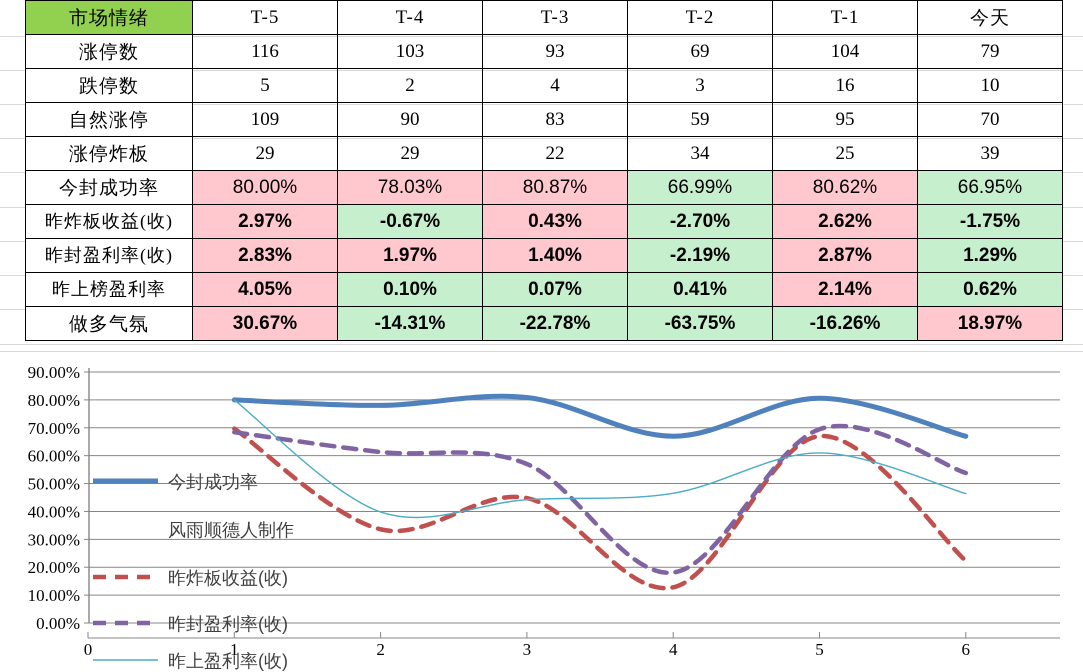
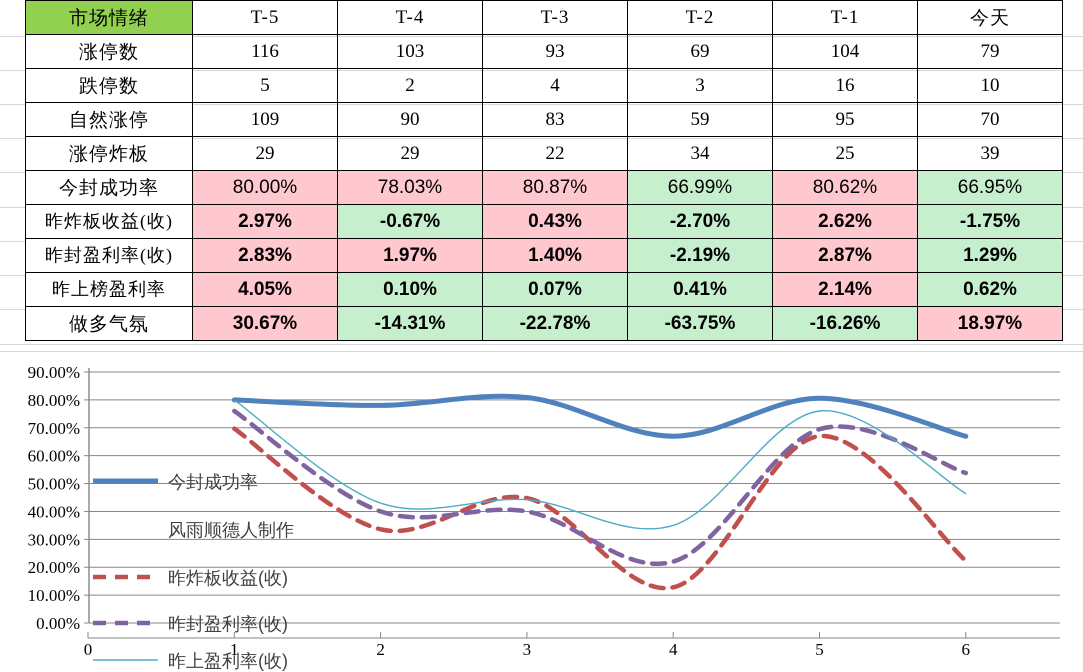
昨封盈利率(收)/1: 68% -> 76%
昨封盈利率(收)/2: 61% -> 40%
昨上盈利率(收)/2: 40% -> 43%
昨封盈利率(收)/3: 57% -> 40%
昨封盈利率(收)/4: 18% -> 22%
昨上盈利率(收)/4: 46% -> 35%
昨上盈利率(收)/5: 61% -> 76%
